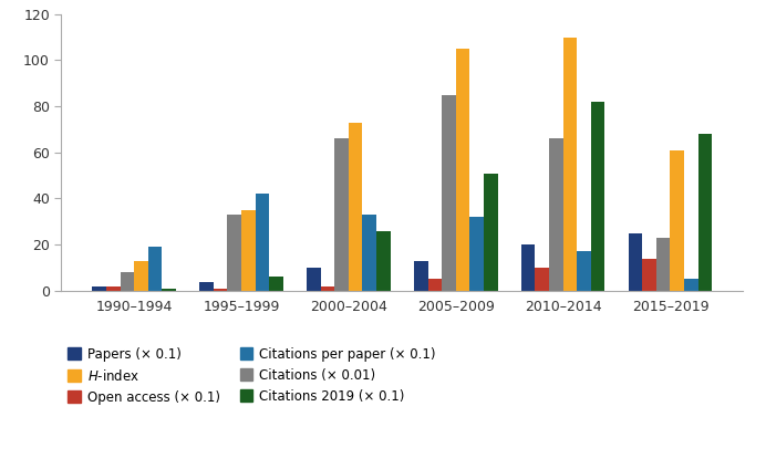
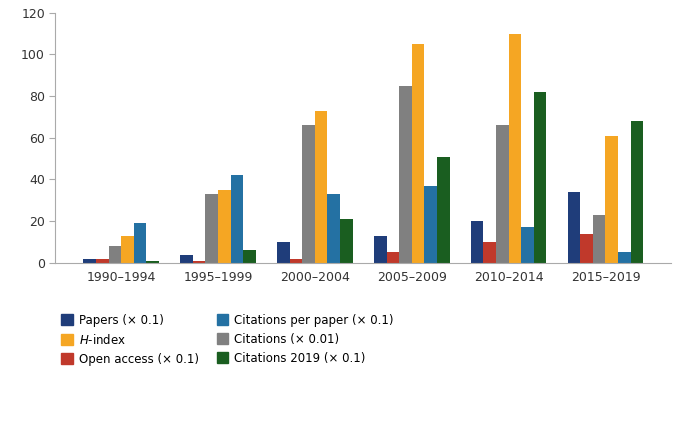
Citations 2019 (× 0.1)/2000–2004: 26 -> 21
Citations per paper (× 0.1)/2005–2009: 32 -> 37
Papers (× 0.1)/2015–2019: 25 -> 34
